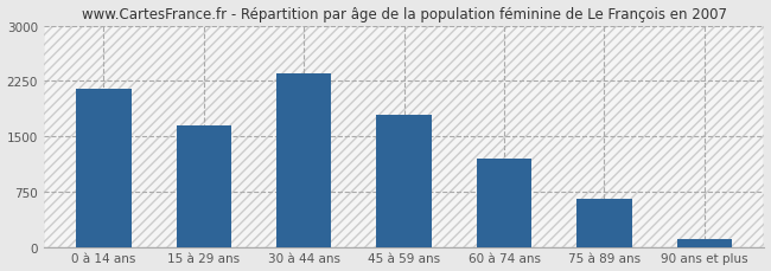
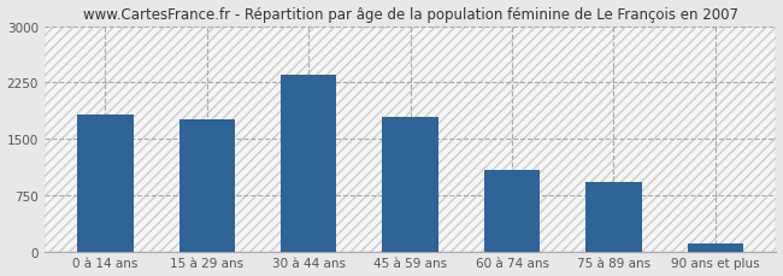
0 à 14 ans: 2150 -> 1820
15 à 29 ans: 1650 -> 1760
60 à 74 ans: 1200 -> 1080
75 à 89 ans: 650 -> 920
